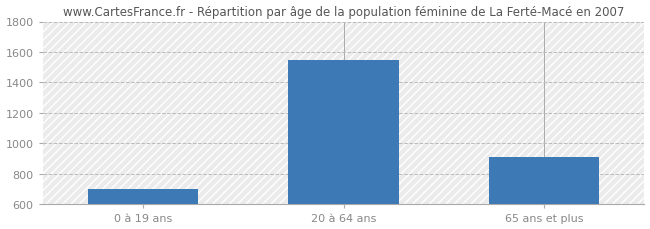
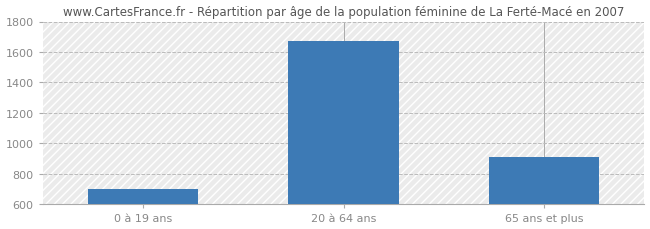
20 à 64 ans: 1550 -> 1670
